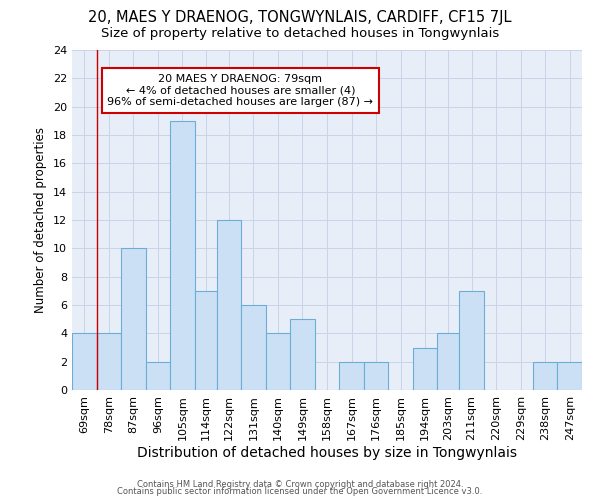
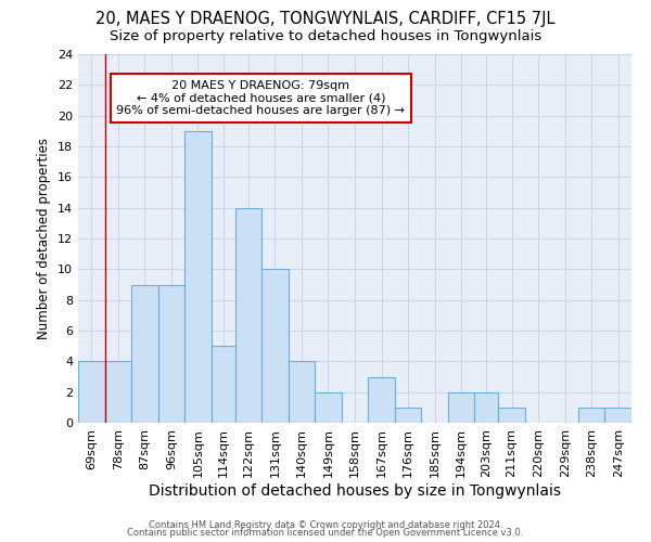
87sqm: 10 -> 9
96sqm: 2 -> 9
114sqm: 7 -> 5
122sqm: 12 -> 14
131sqm: 6 -> 10
149sqm: 5 -> 2
167sqm: 2 -> 3
176sqm: 2 -> 1
194sqm: 3 -> 2
203sqm: 4 -> 2
211sqm: 7 -> 1
238sqm: 2 -> 1
247sqm: 2 -> 1
